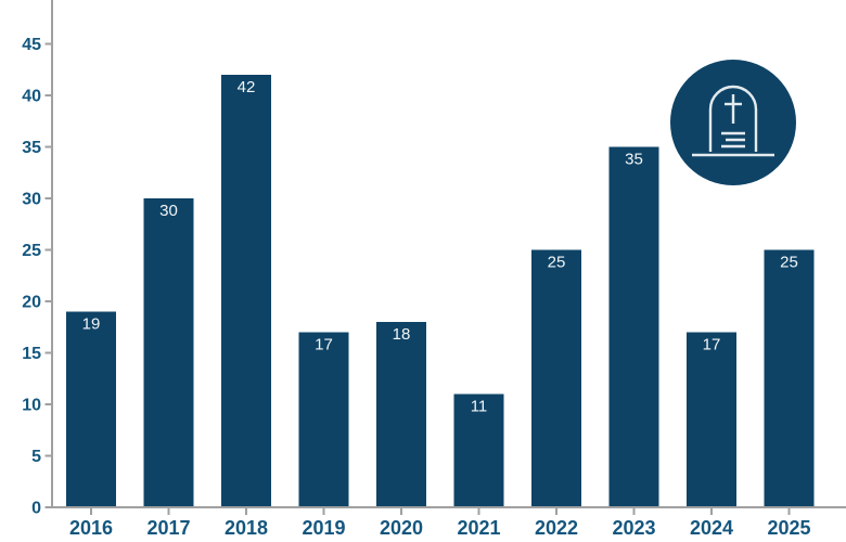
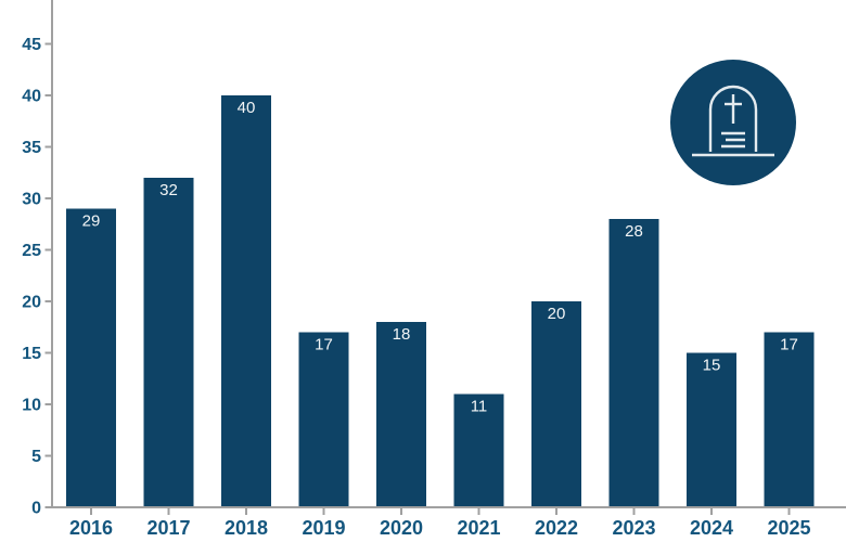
2016: 19 -> 29
2017: 30 -> 32
2018: 42 -> 40
2022: 25 -> 20
2023: 35 -> 28
2024: 17 -> 15
2025: 25 -> 17
